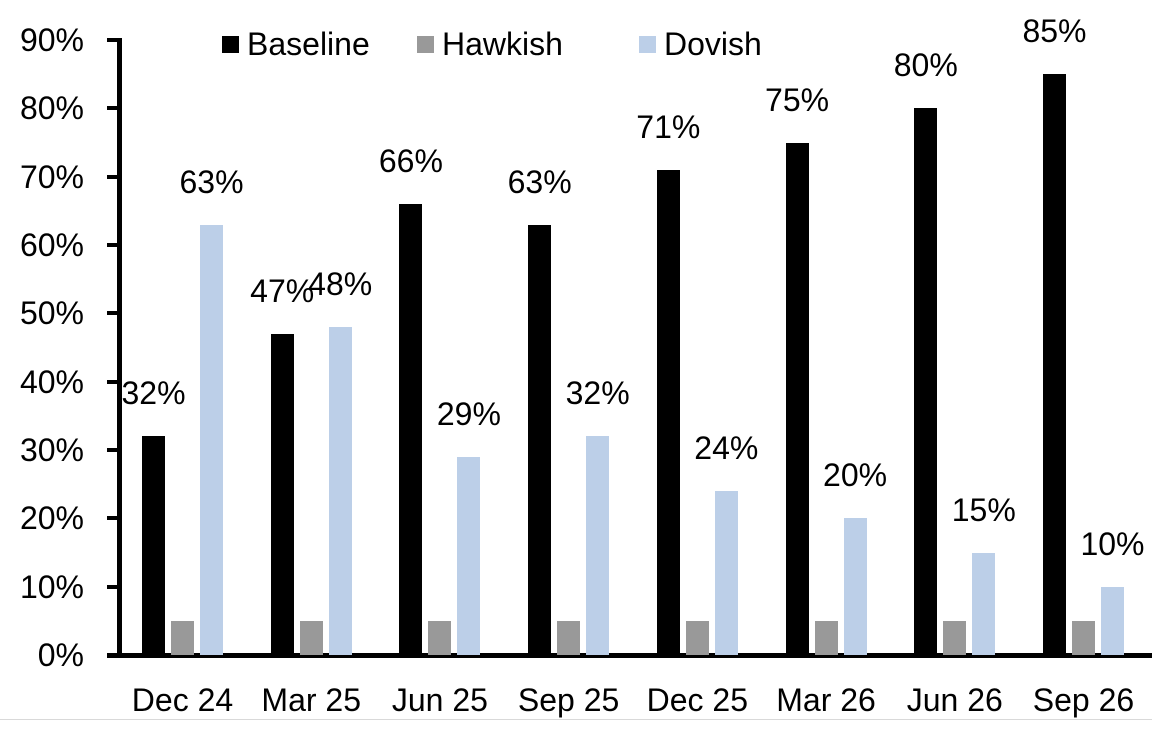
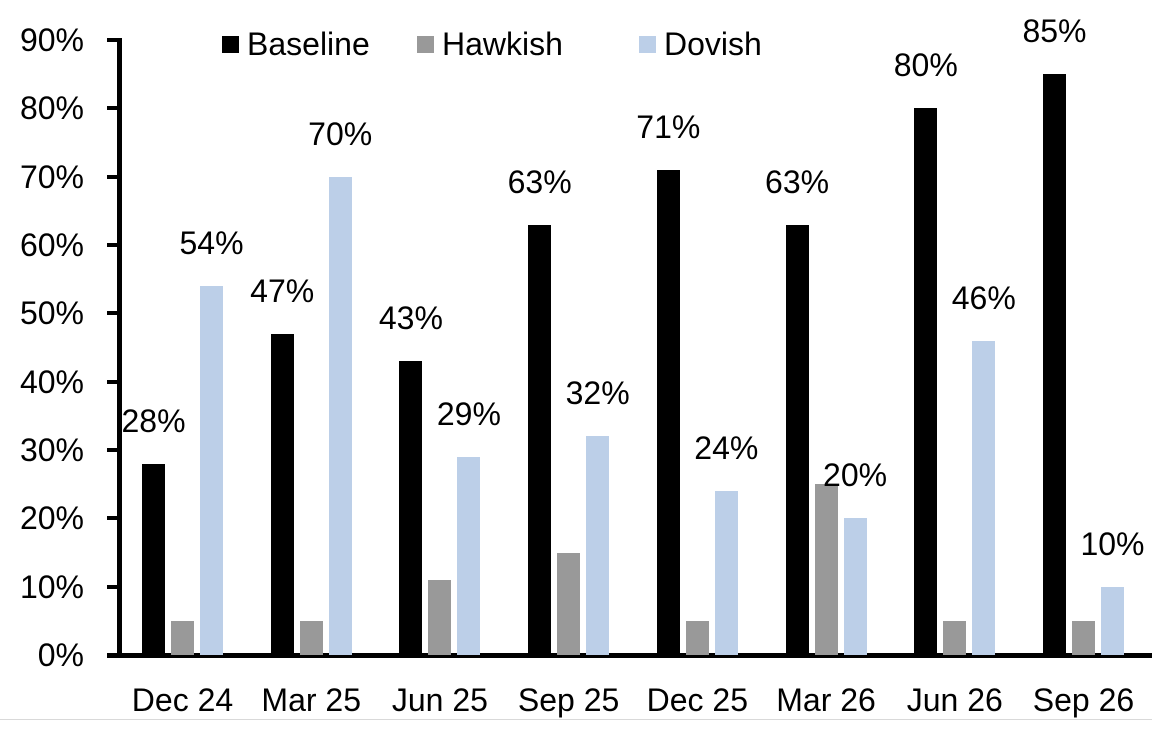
Baseline/Dec 24: 32% -> 28%
Dovish/Dec 24: 63% -> 54%
Dovish/Mar 25: 48% -> 70%
Baseline/Jun 25: 66% -> 43%
Hawkish/Jun 25: 5% -> 11%
Hawkish/Sep 25: 5% -> 15%
Baseline/Mar 26: 75% -> 63%
Hawkish/Mar 26: 5% -> 25%
Dovish/Jun 26: 15% -> 46%
